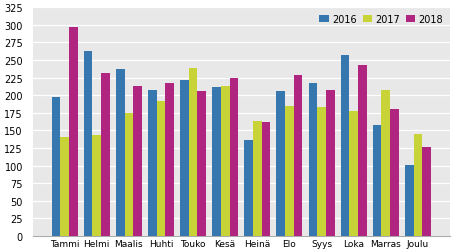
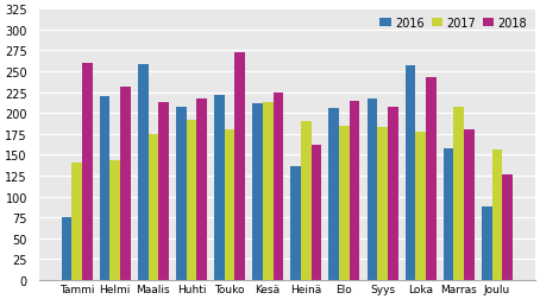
2016/Tammi: 197 -> 76
2018/Tammi: 297 -> 260
2016/Helmi: 263 -> 220
2016/Maalis: 237 -> 258
2017/Touko: 238 -> 180
2018/Touko: 206 -> 272
2017/Heinä: 163 -> 190
2018/Elo: 229 -> 214
2016/Joulu: 101 -> 88
2017/Joulu: 145 -> 156
